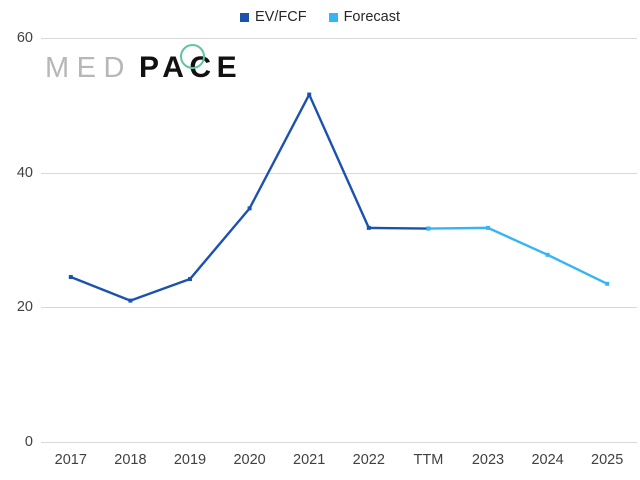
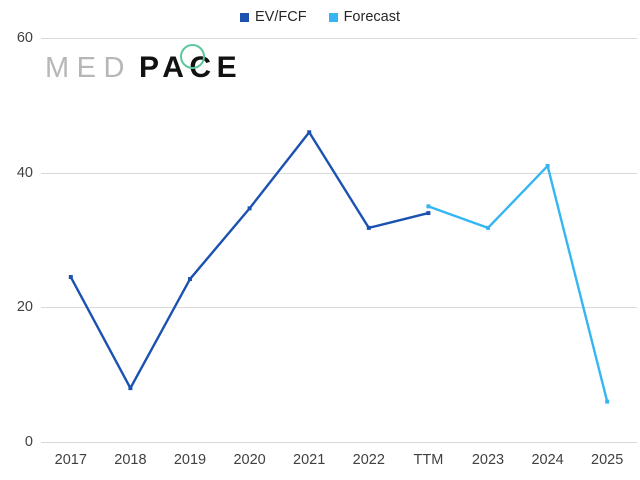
EV/FCF/2018: 21 -> 8
EV/FCF/2021: 52 -> 46
EV/FCF/TTM: 32 -> 34
Forecast/TTM: 32 -> 35
Forecast/2024: 28 -> 41
Forecast/2025: 24 -> 6
